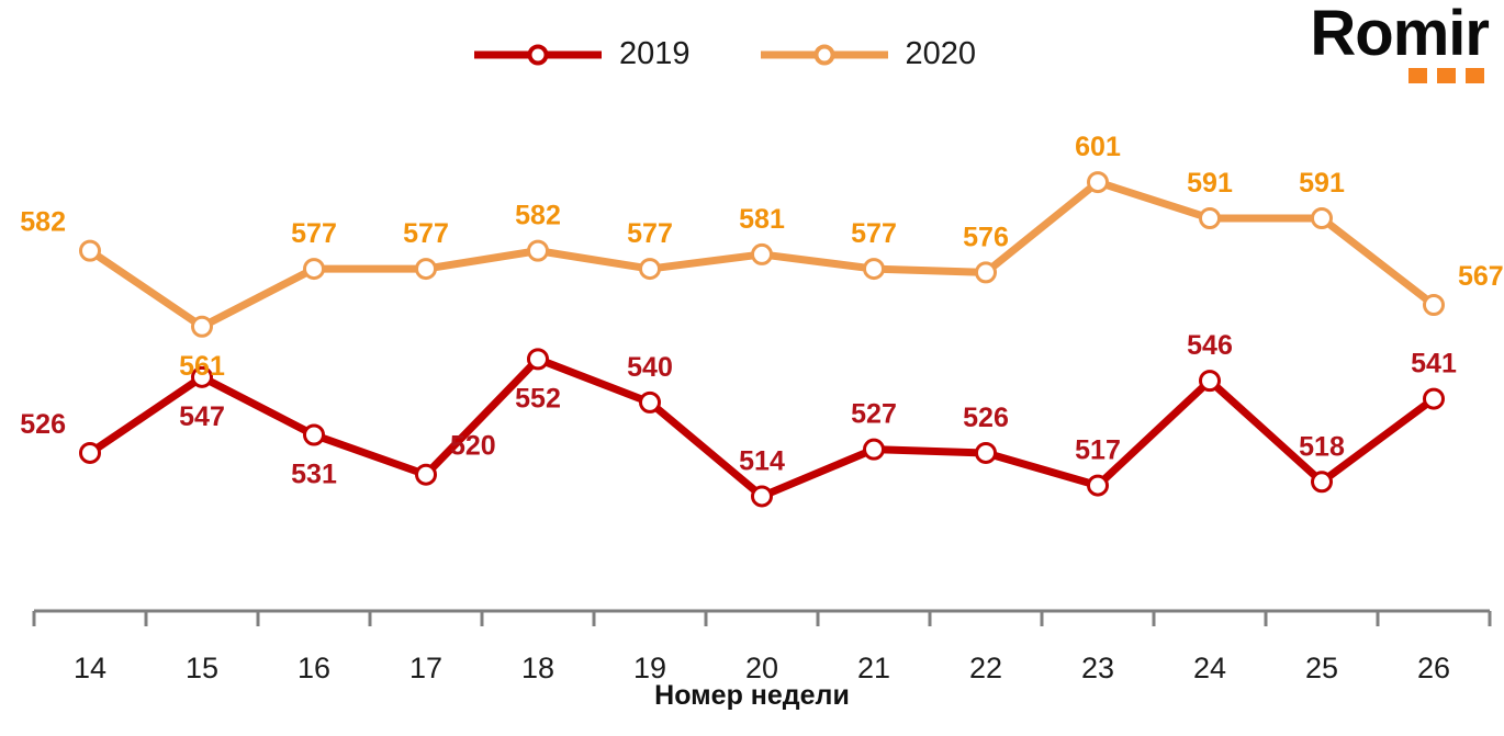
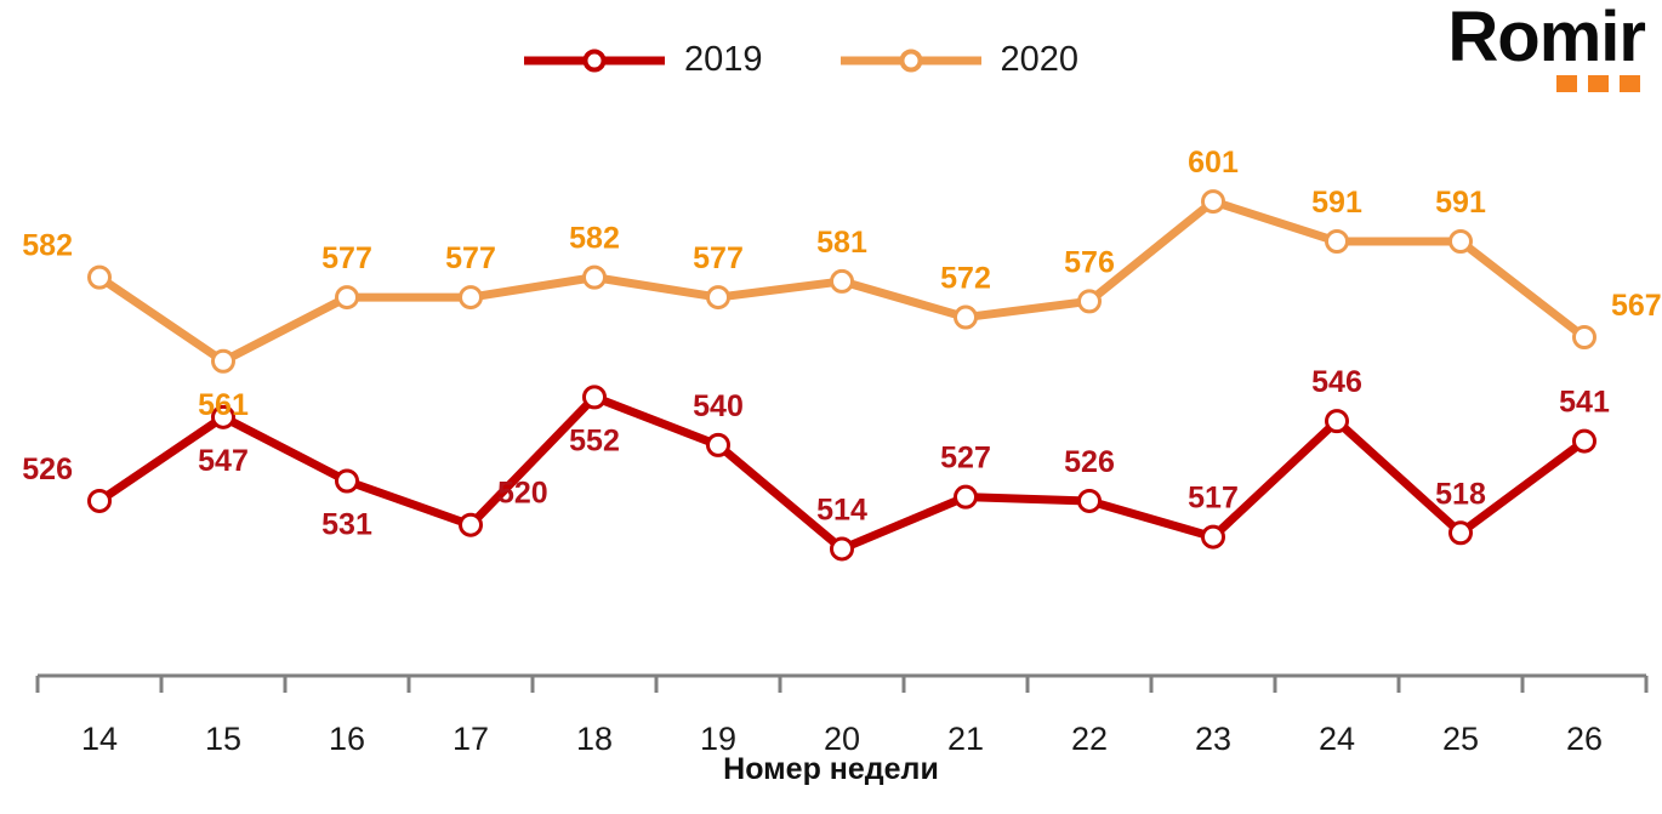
2020/21: 577 -> 572
